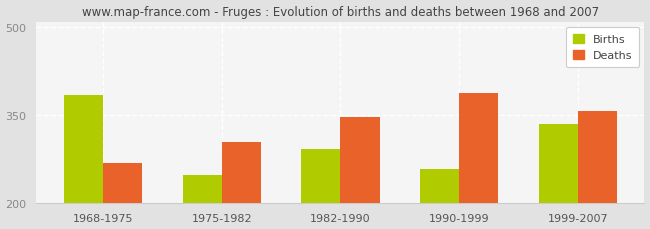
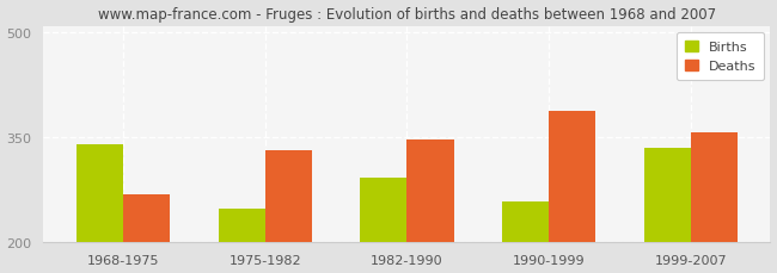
Births/1968-1975: 384 -> 340
Deaths/1975-1982: 304 -> 332
